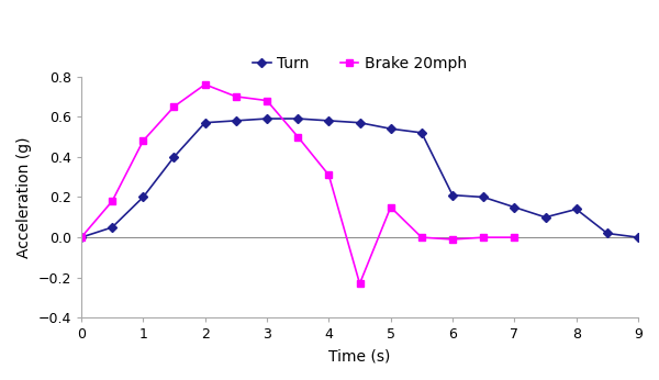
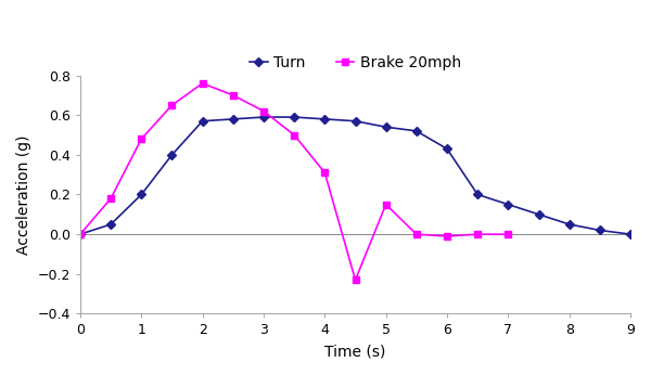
Brake 20mph/3: 0.68 -> 0.62
Turn/6: 0.21 -> 0.43
Turn/8: 0.14 -> 0.05
